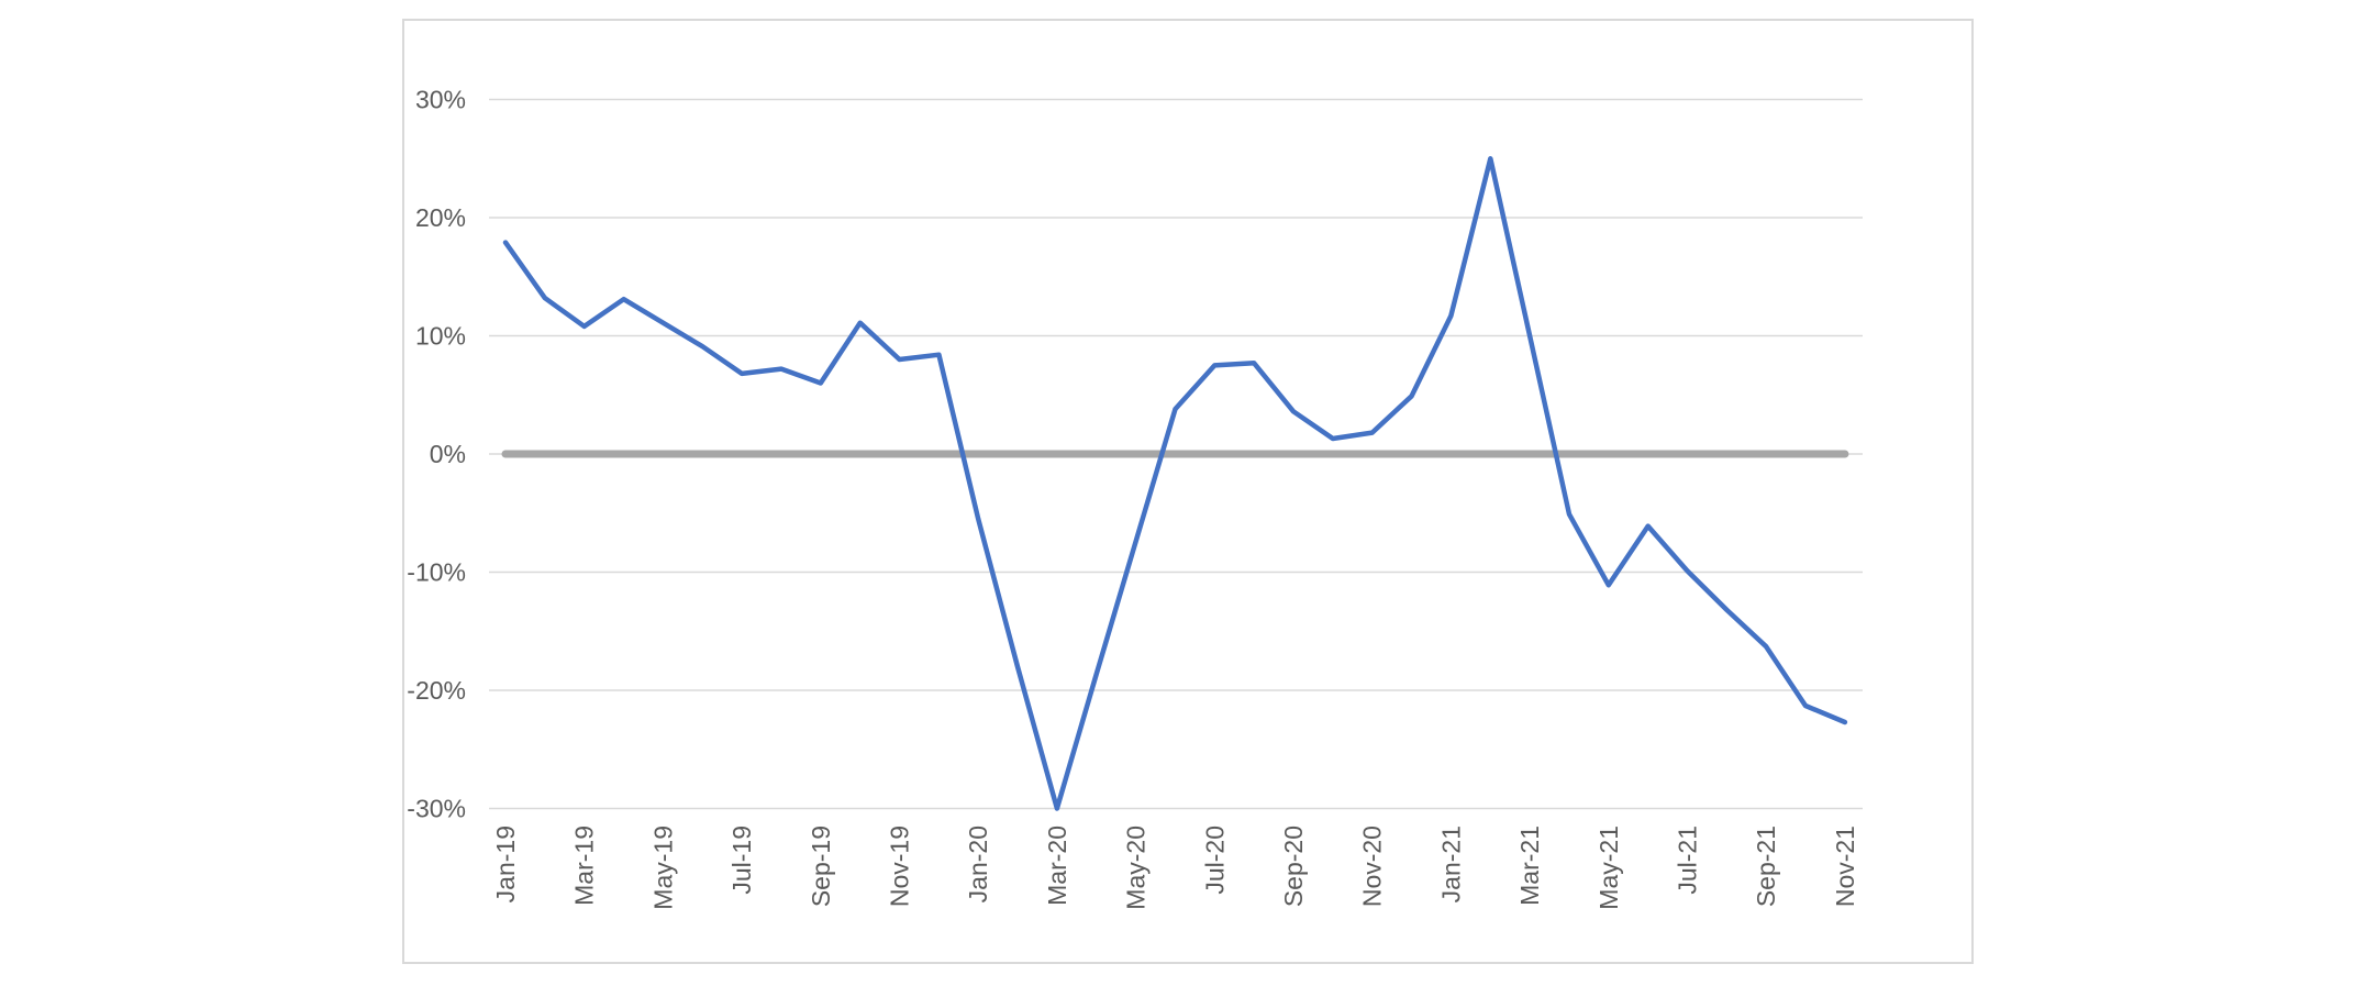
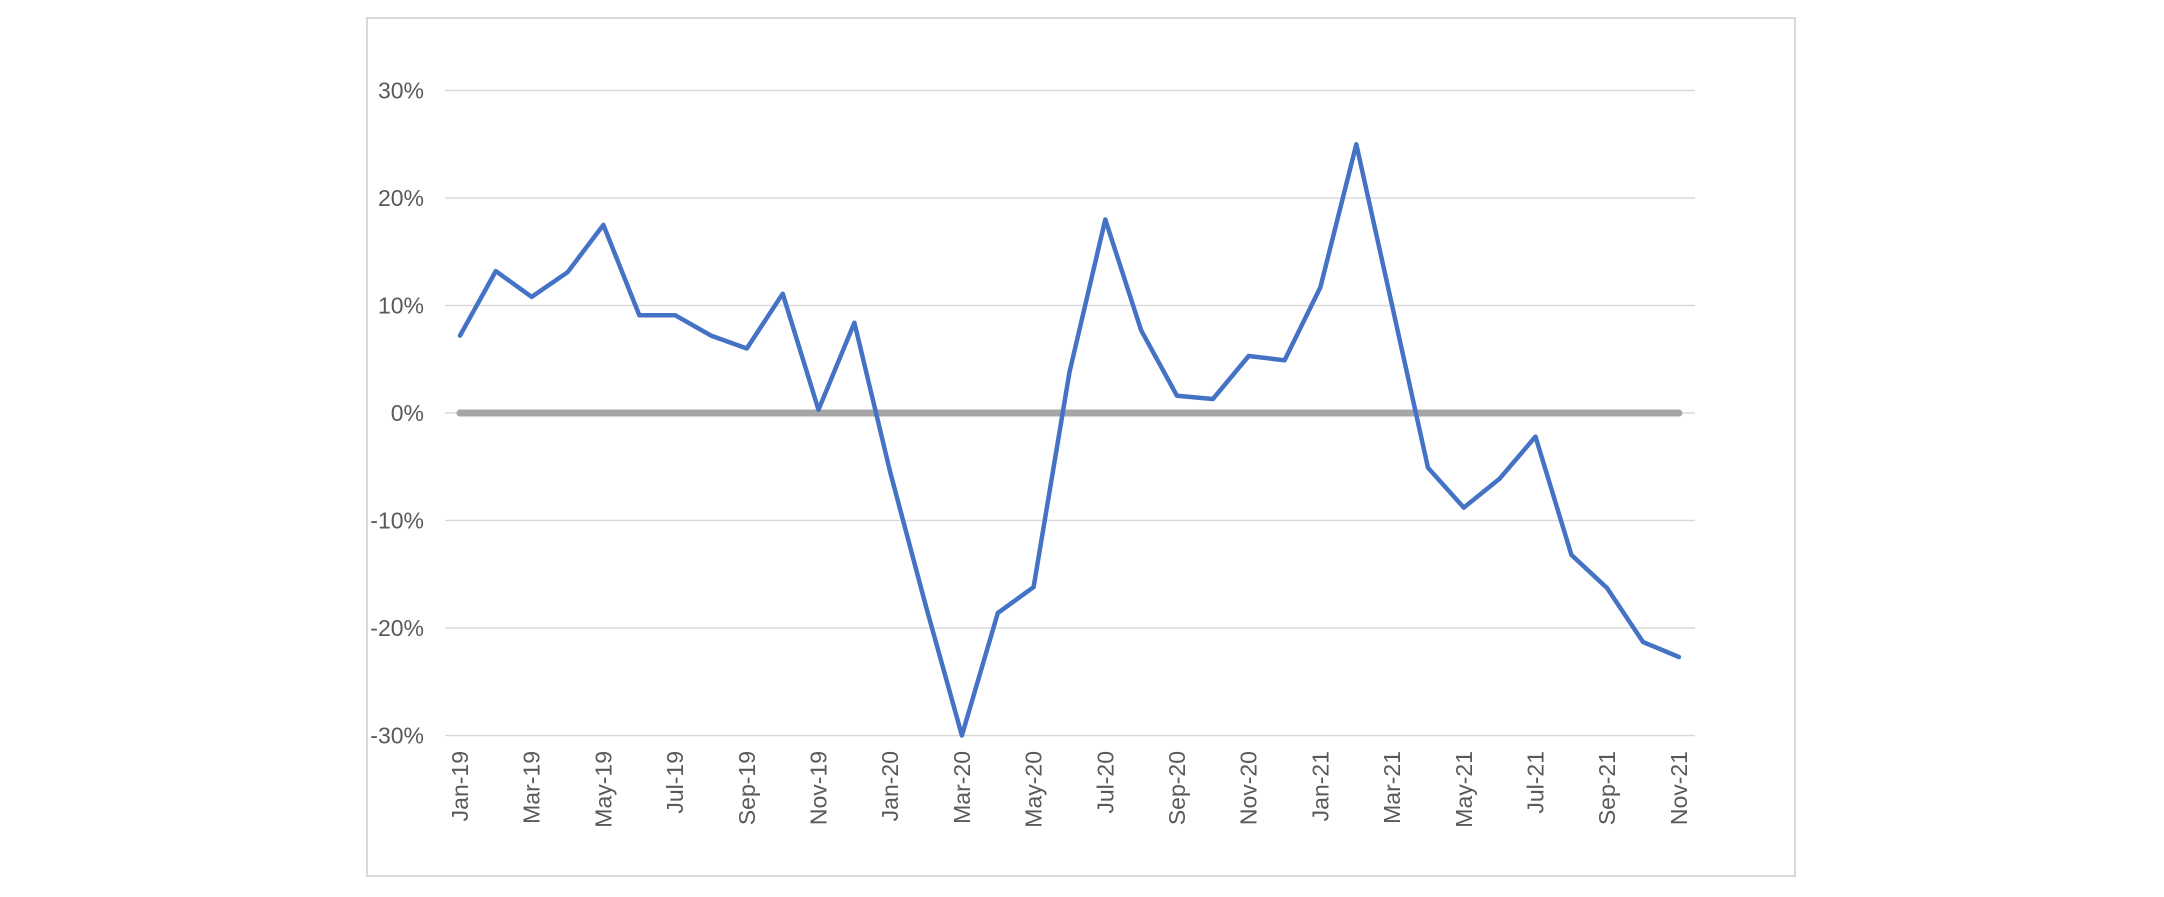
Jan-19: 17.9% -> 7.2%
May-19: 11.1% -> 17.5%
Jul-19: 6.8% -> 9.1%
Nov-19: 8.0% -> 0.3%
May-20: -7.4% -> -16.2%
Jul-20: 7.5% -> 18.0%
Sep-20: 3.6% -> 1.6%
Nov-20: 1.8% -> 5.3%
May-21: -11.1% -> -8.8%
Jul-21: -9.9% -> -2.2%
